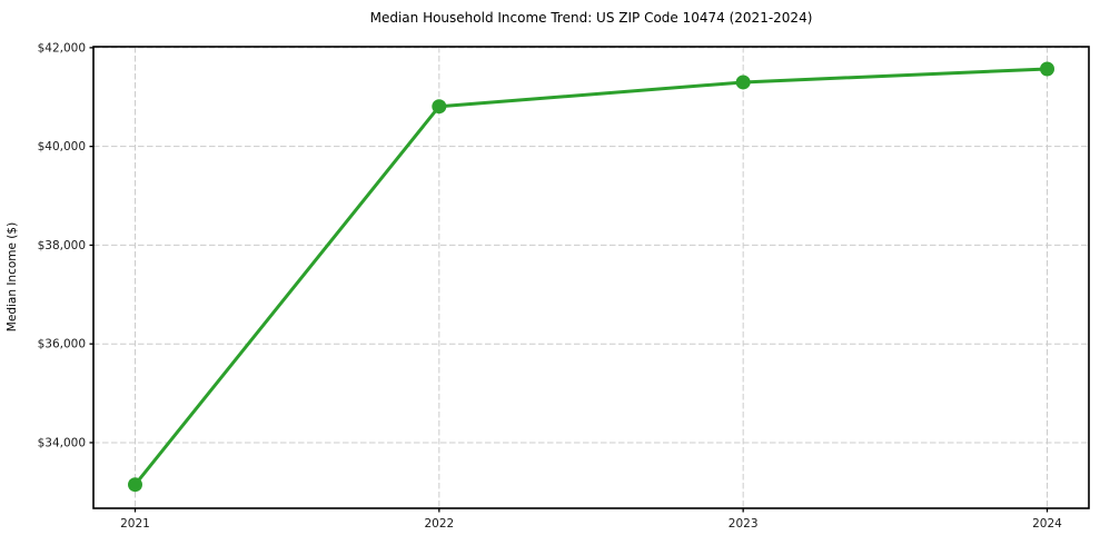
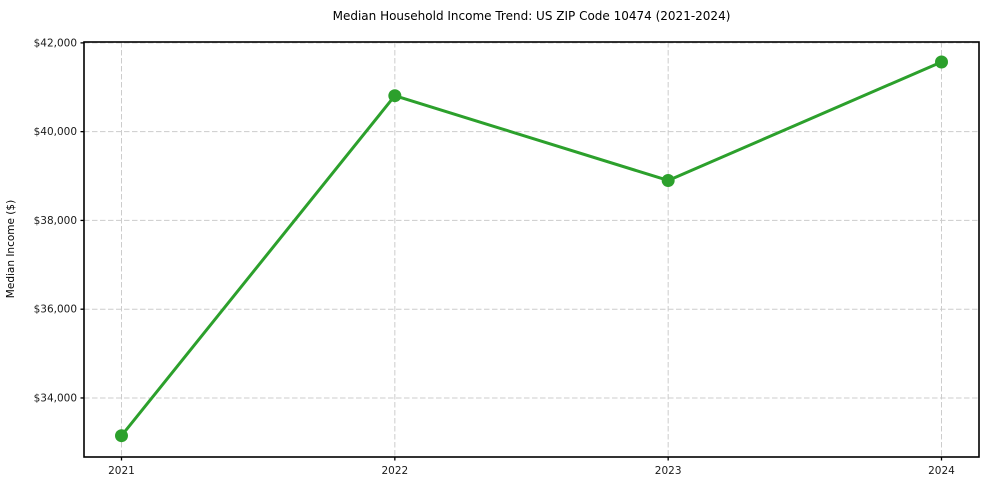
2023: $41300 -> $38900
